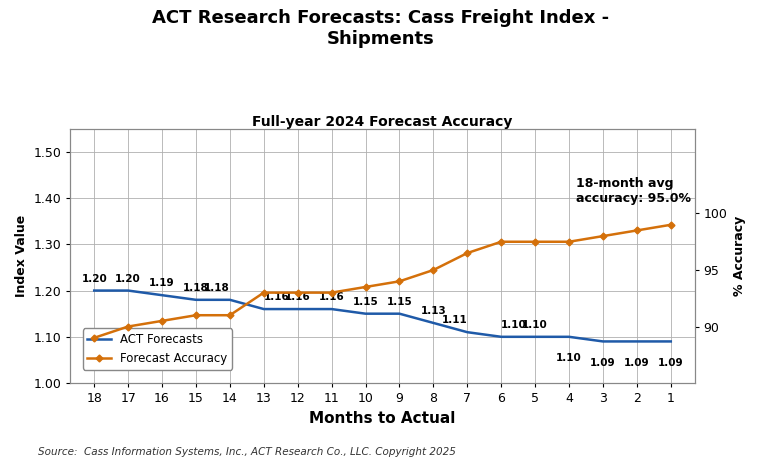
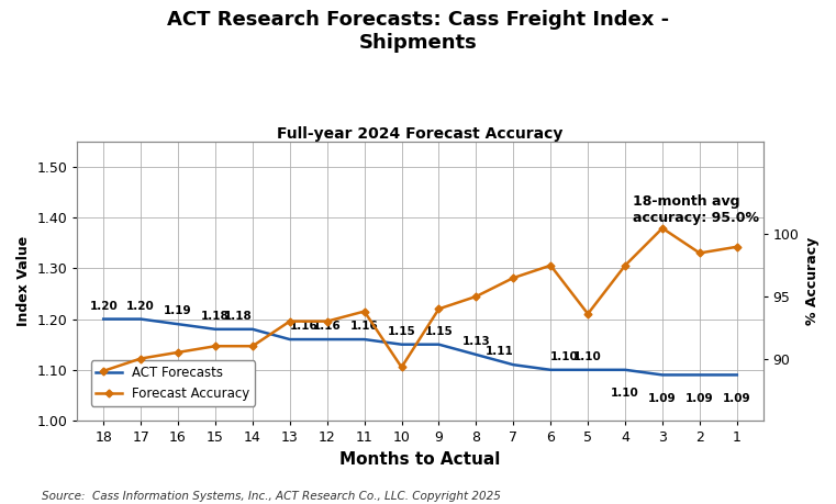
Forecast Accuracy/11: 93.0 -> 93.8
Forecast Accuracy/10: 93.5 -> 89.3
Forecast Accuracy/5: 97.5 -> 93.6
Forecast Accuracy/3: 98.0 -> 100.5
